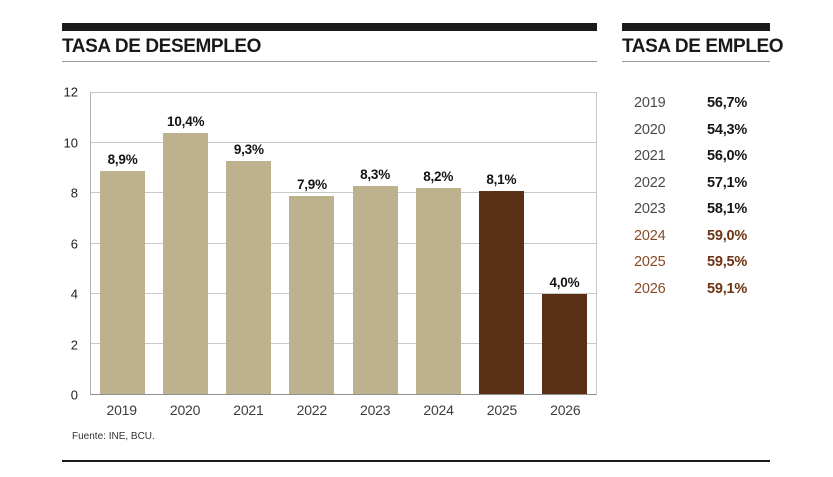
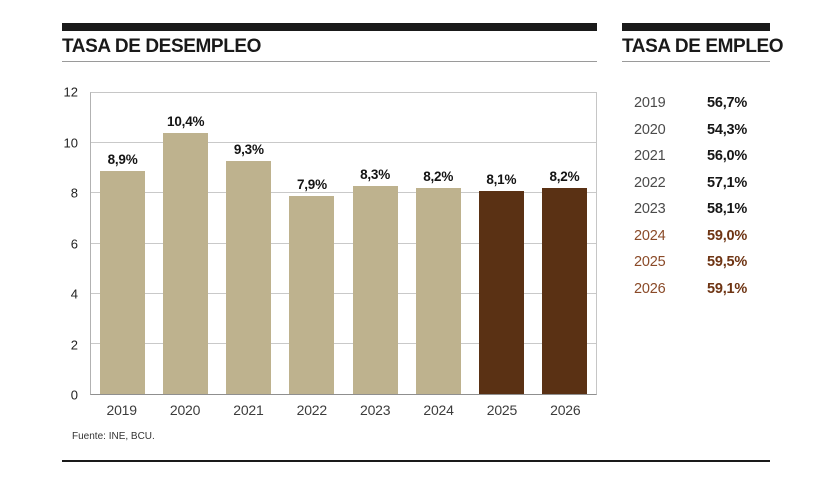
2026: 4,0% -> 8,2%
